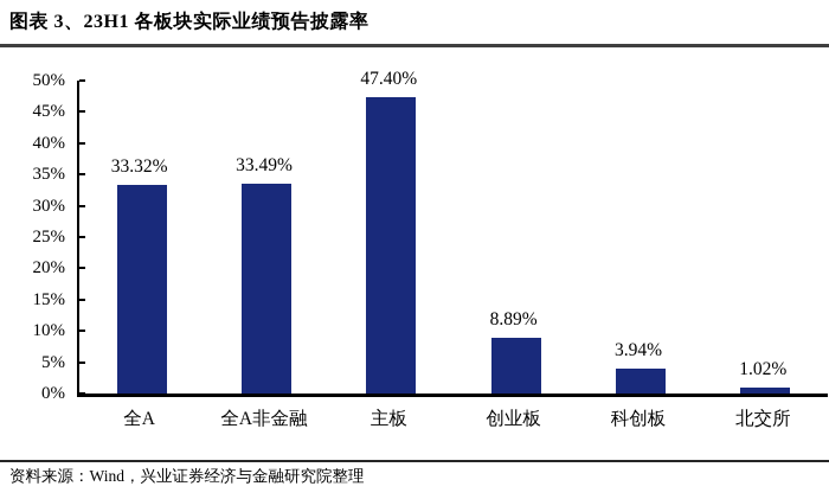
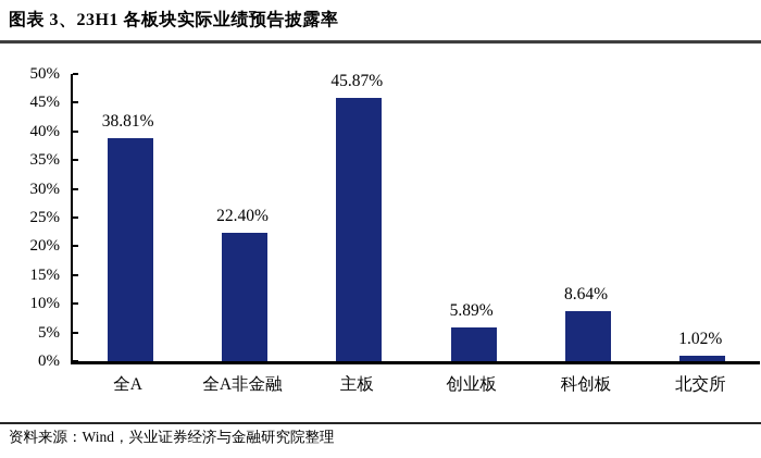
全A: 33.32% -> 38.81%
全A非金融: 33.49% -> 22.40%
主板: 47.40% -> 45.87%
创业板: 8.89% -> 5.89%
科创板: 3.94% -> 8.64%
